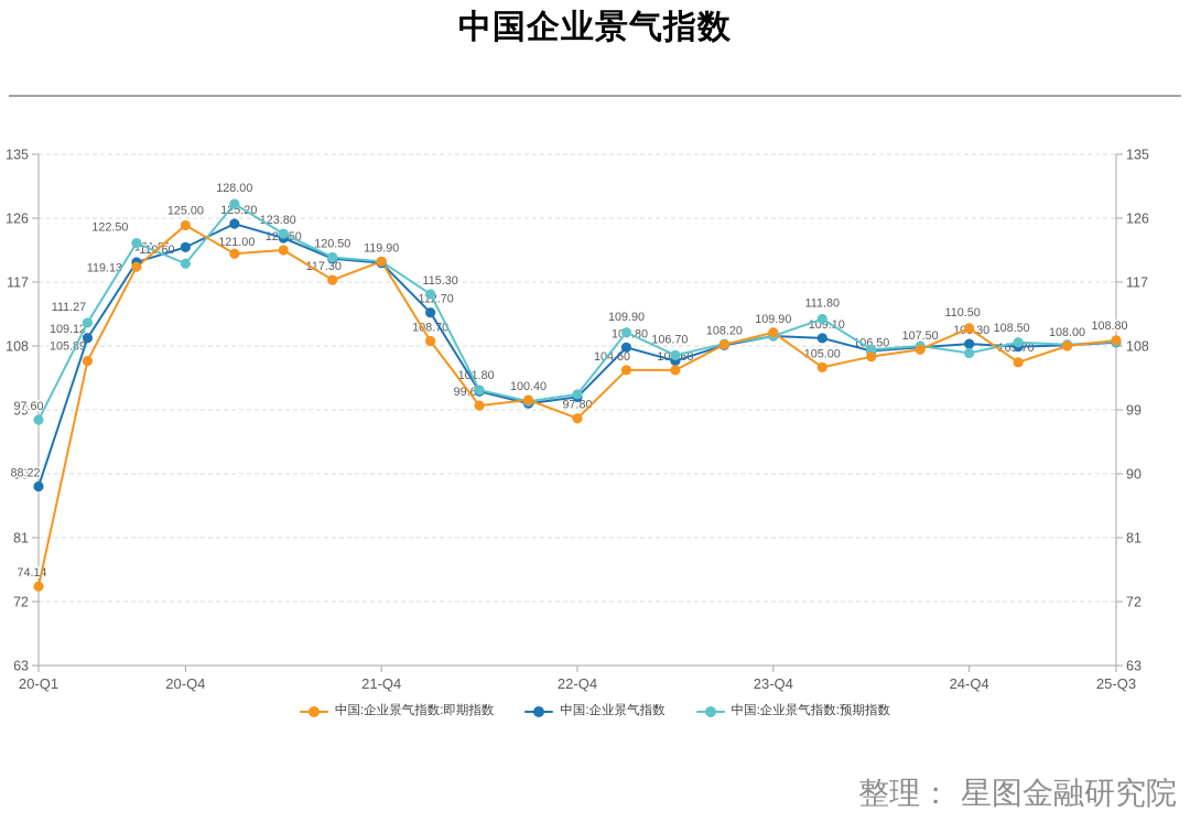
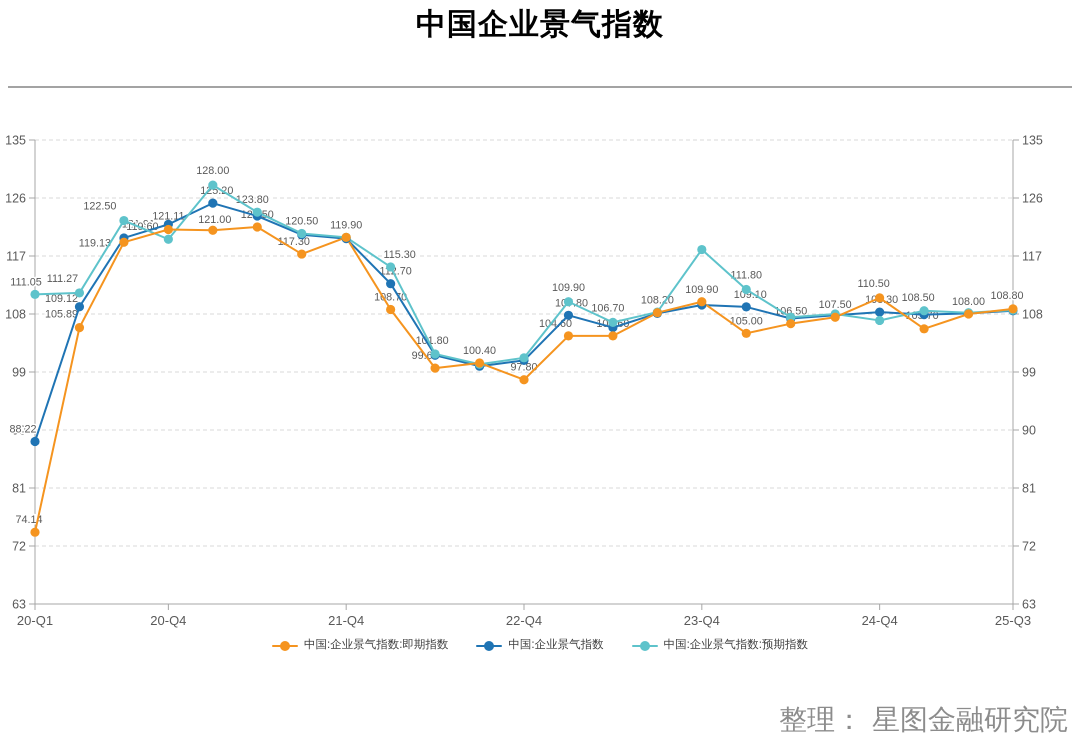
中国:企业景气指数:预期指数/20-Q1: 97.60 -> 111.05
中国:企业景气指数:即期指数/20-Q4: 125.00 -> 121.11
中国:企业景气指数:预期指数/23-Q4: 109 -> 118
